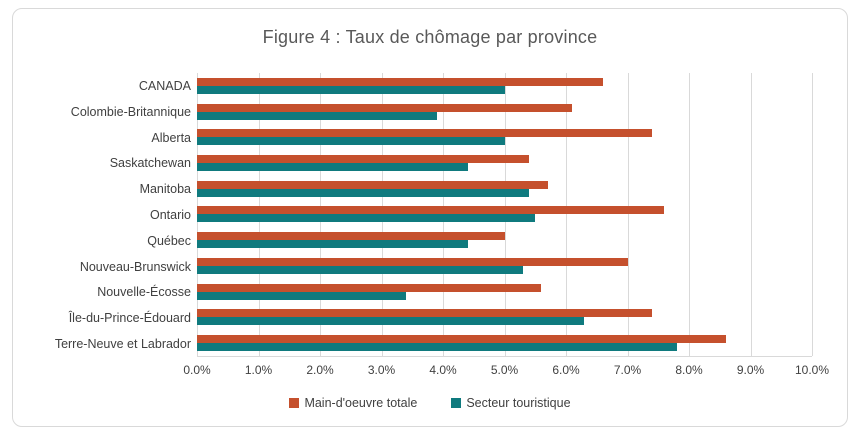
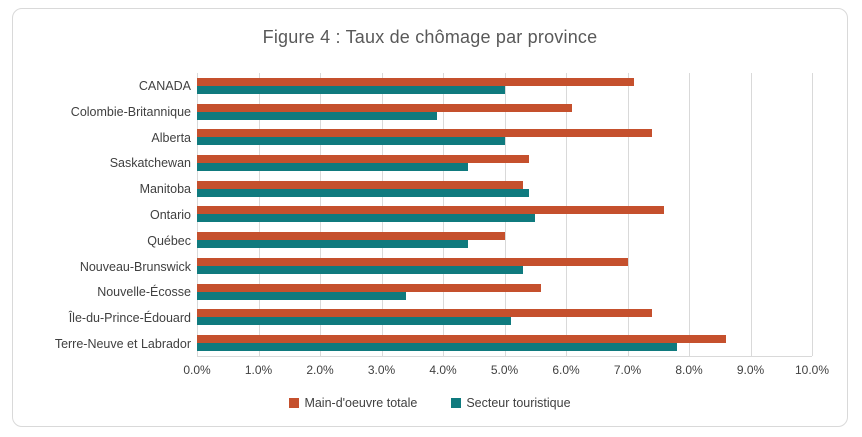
Main-d'oeuvre totale/CANADA: 6.6% -> 7.1%
Main-d'oeuvre totale/Manitoba: 5.7% -> 5.3%
Secteur touristique/Île-du-Prince-Édouard: 6.3% -> 5.1%
